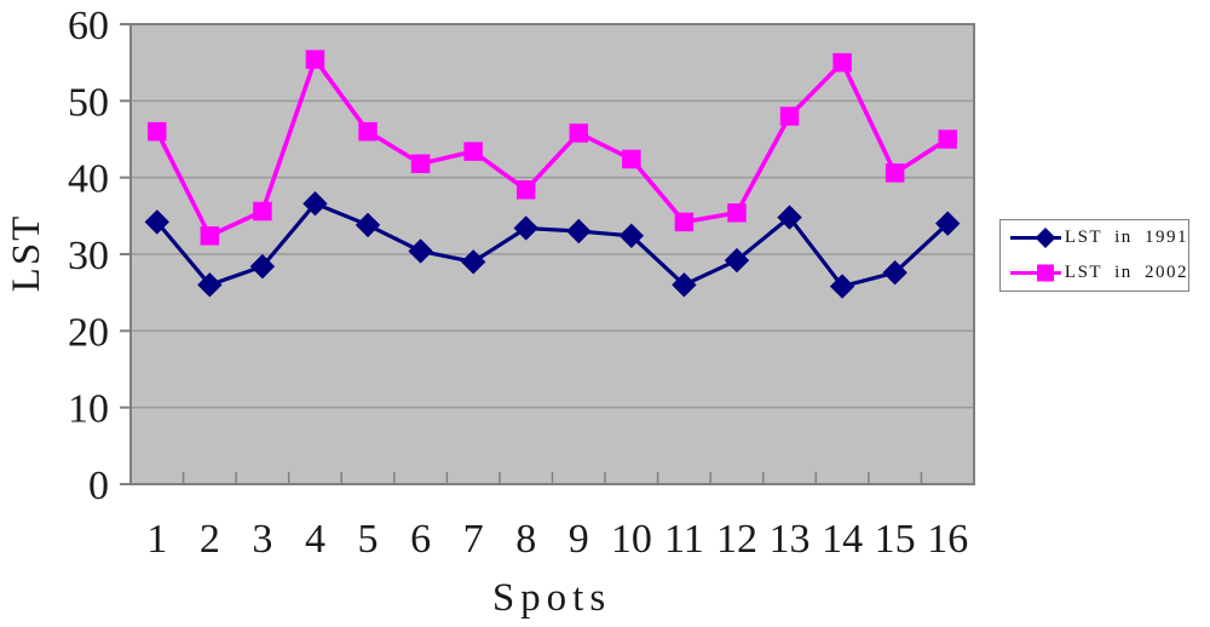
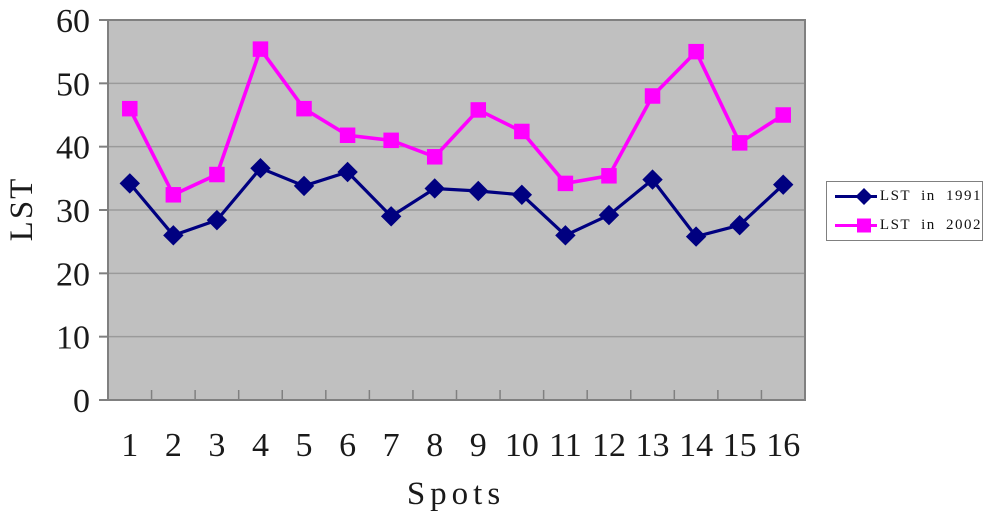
LST in 1991/6: 30 -> 36
LST in 2002/7: 43 -> 41
